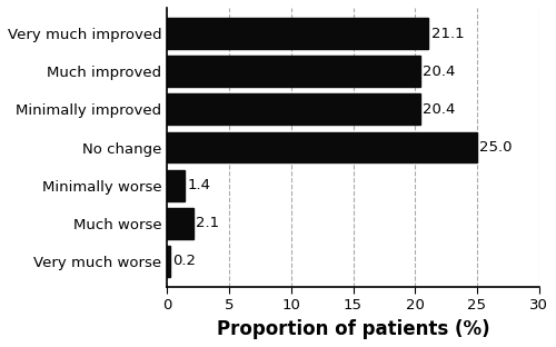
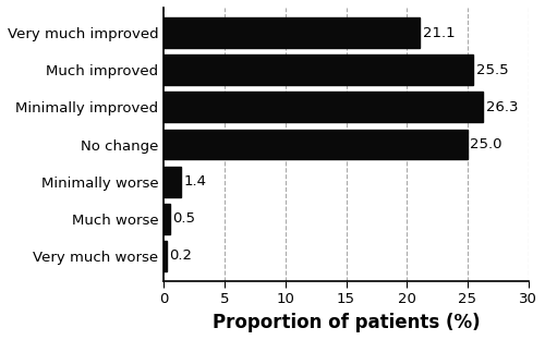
Much improved: 20.4 -> 25.5
Minimally improved: 20.4 -> 26.3
Much worse: 2.1 -> 0.5
